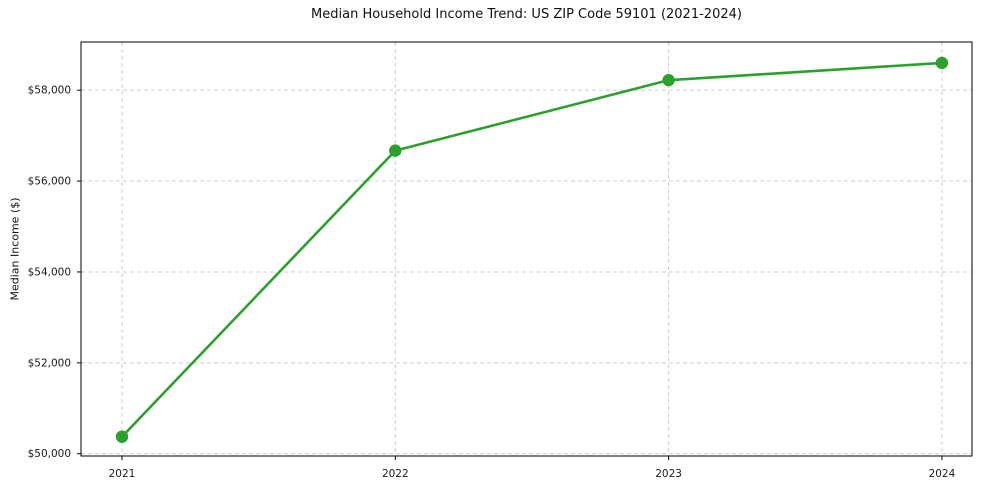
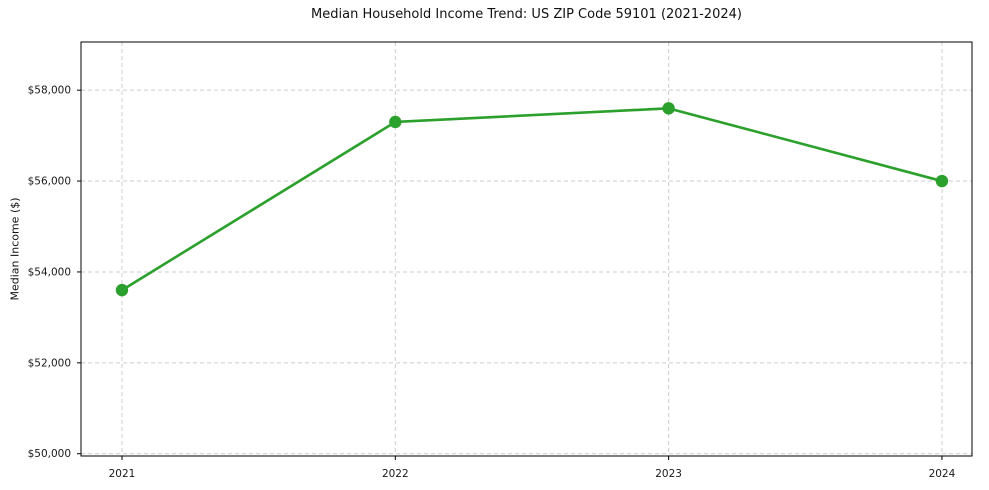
2021: $50400 -> $53600
2022: $56700 -> $57300
2023: $58200 -> $57600
2024: $58600 -> $56000
